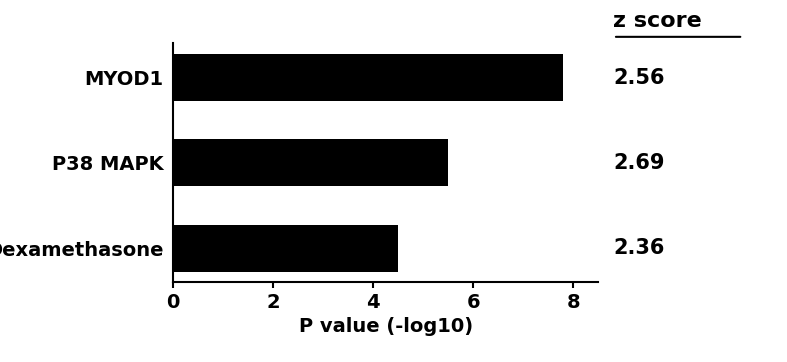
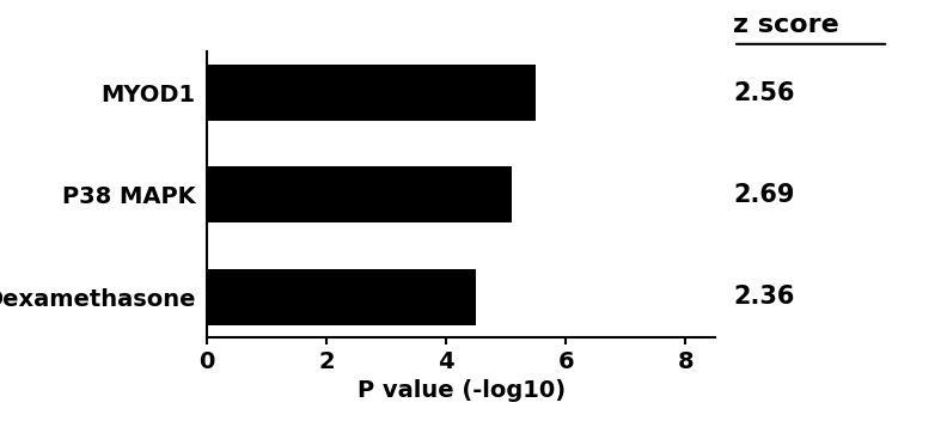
MYOD1: 7.8 -> 5.5
P38 MAPK: 5.5 -> 5.1
